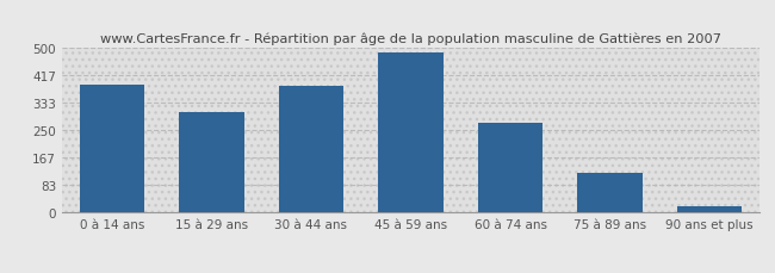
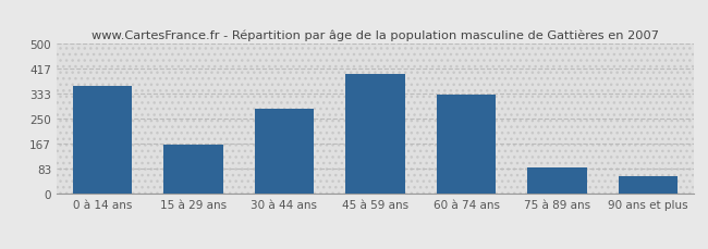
0 à 14 ans: 390 -> 360
15 à 29 ans: 305 -> 165
30 à 44 ans: 385 -> 285
45 à 59 ans: 487 -> 400
60 à 74 ans: 272 -> 330
75 à 89 ans: 122 -> 90
90 ans et plus: 18 -> 60
